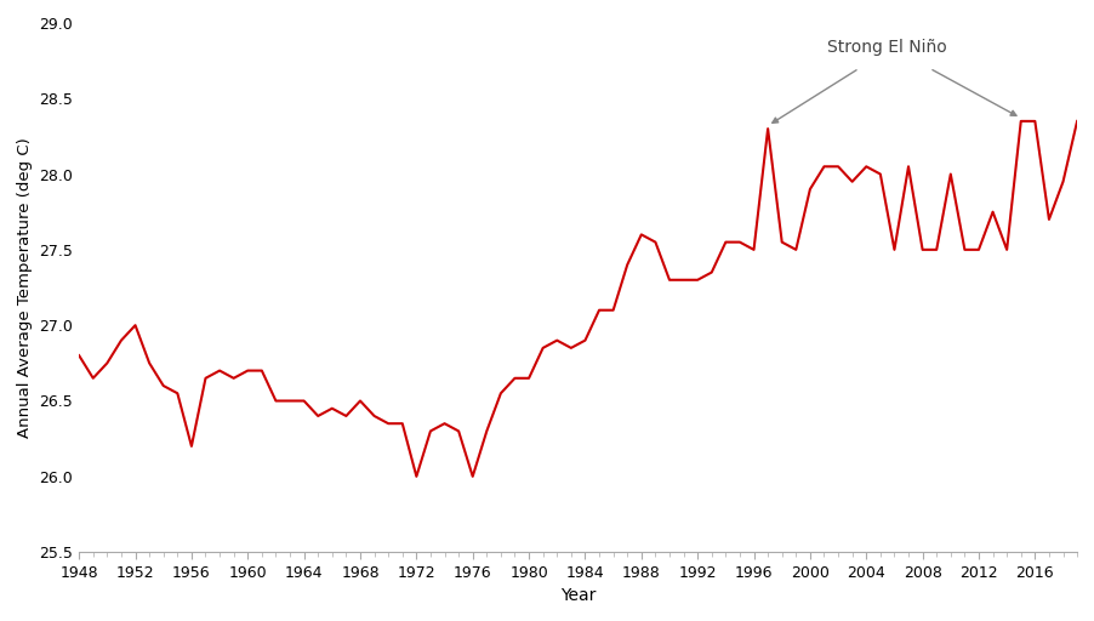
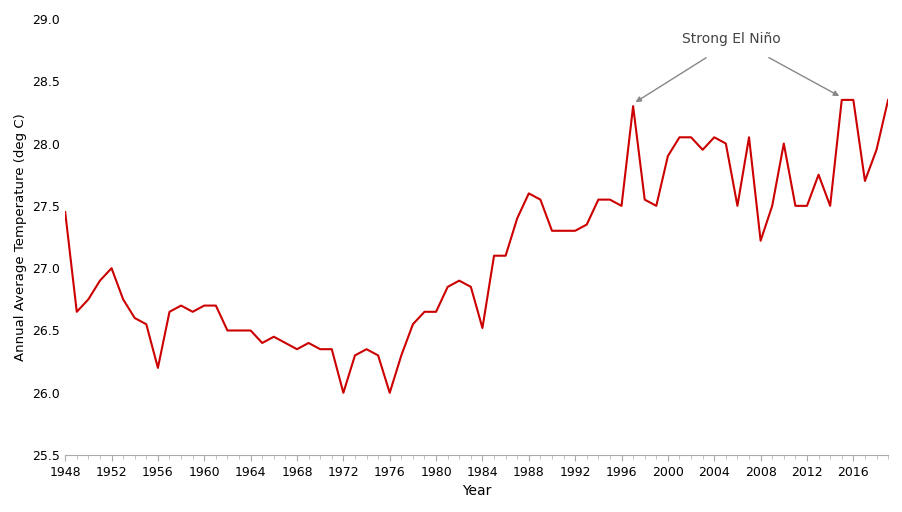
1948: 26.80 -> 27.45
1968: 26.50 -> 26.35
1984: 26.90 -> 26.52
2008: 27.50 -> 27.22
